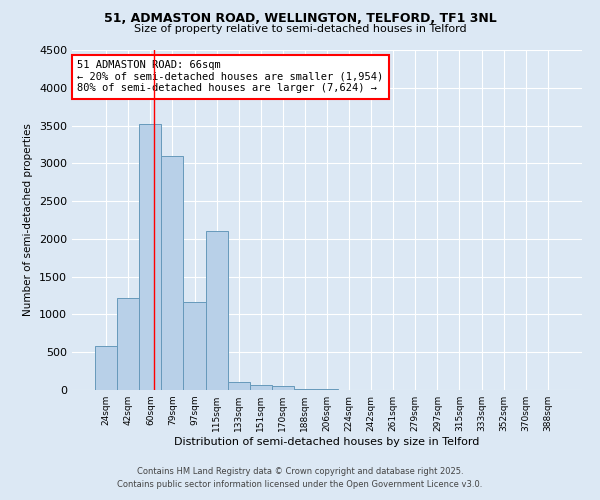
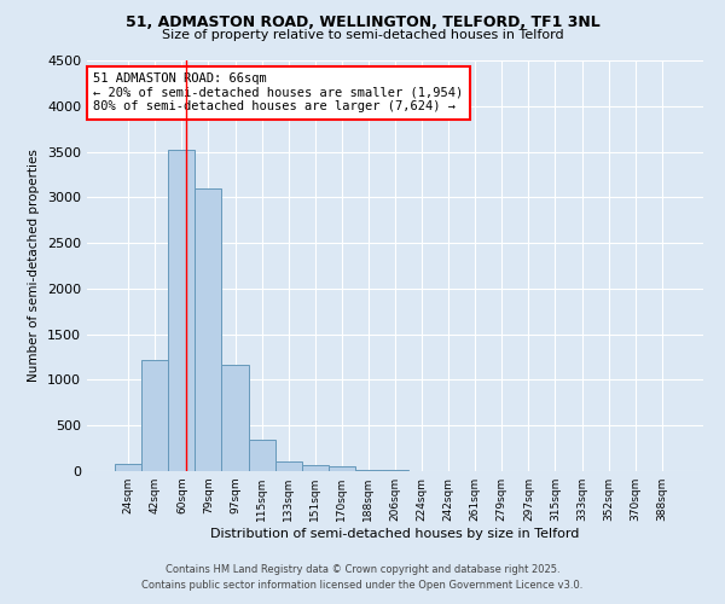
24sqm: 580 -> 80
115sqm: 2100 -> 340
